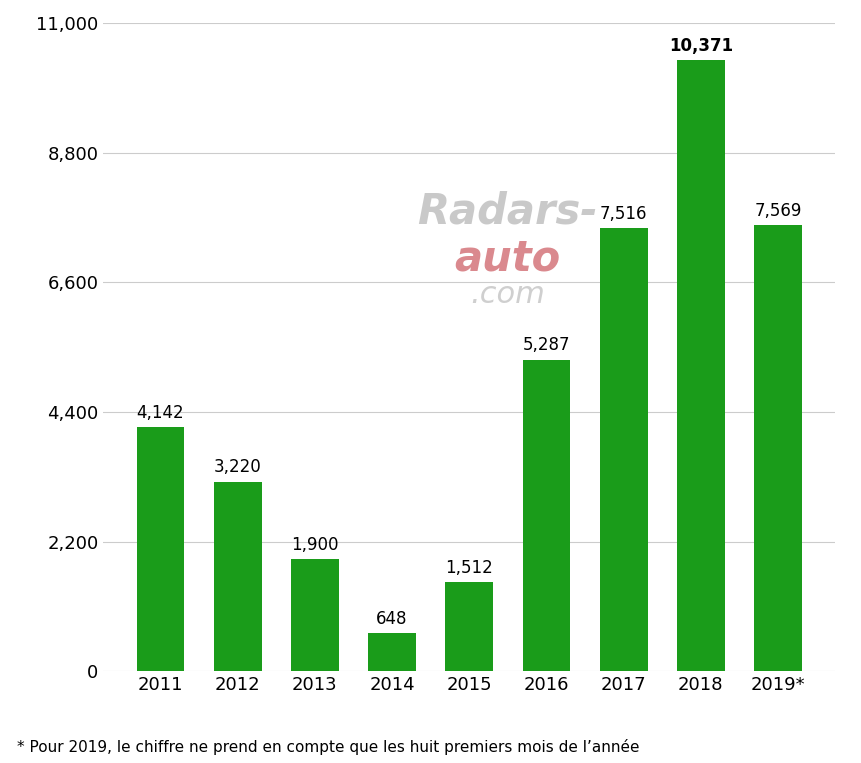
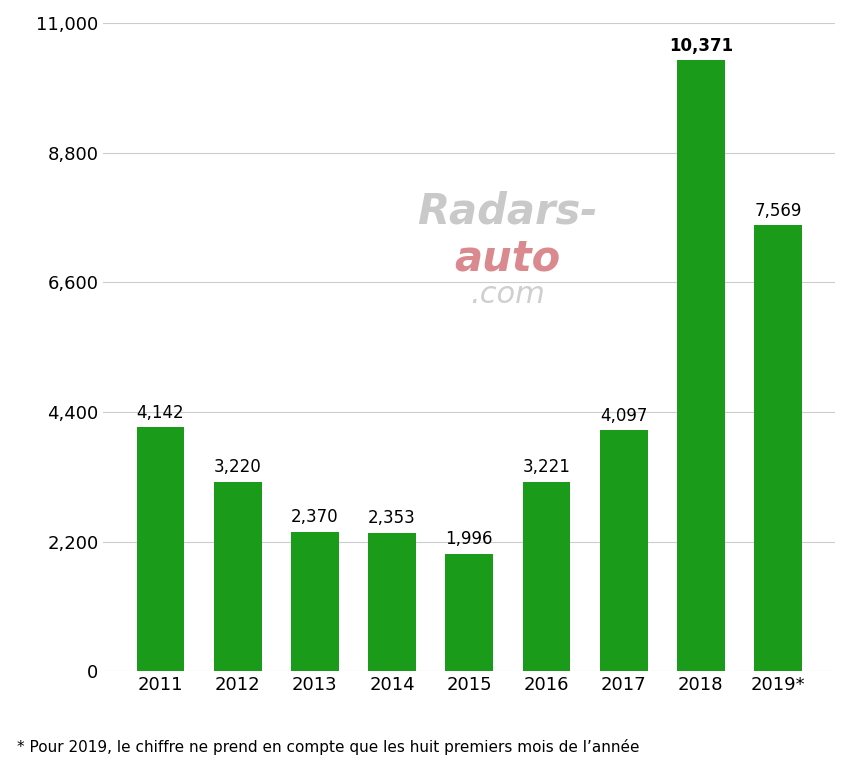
2013: 1,900 -> 2,370
2014: 648 -> 2,353
2015: 1,512 -> 1,996
2016: 5,287 -> 3,221
2017: 7,516 -> 4,097
